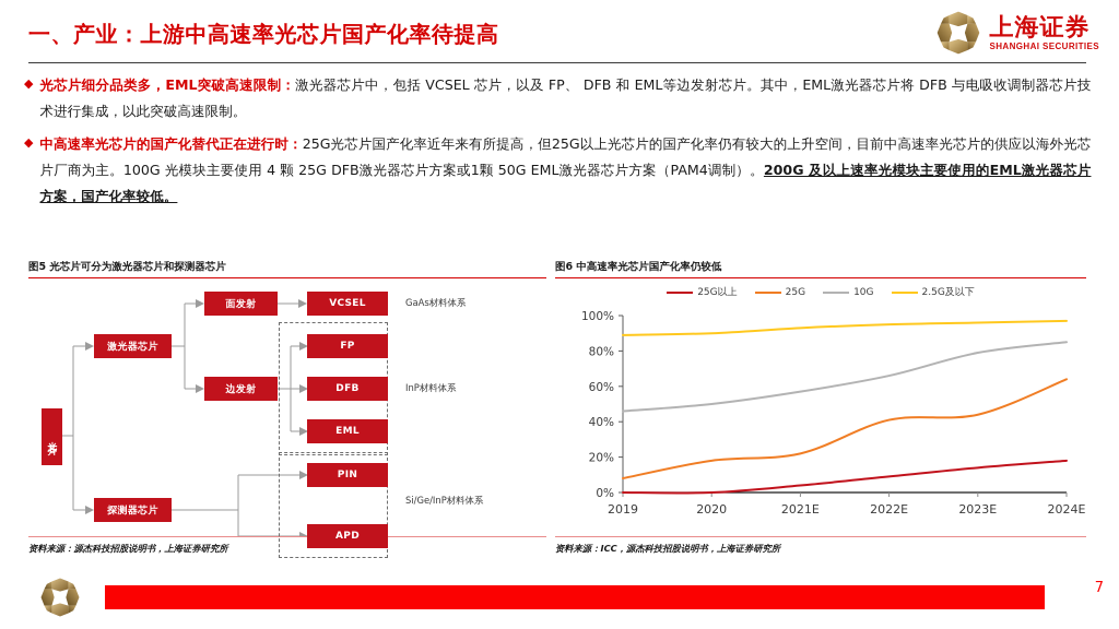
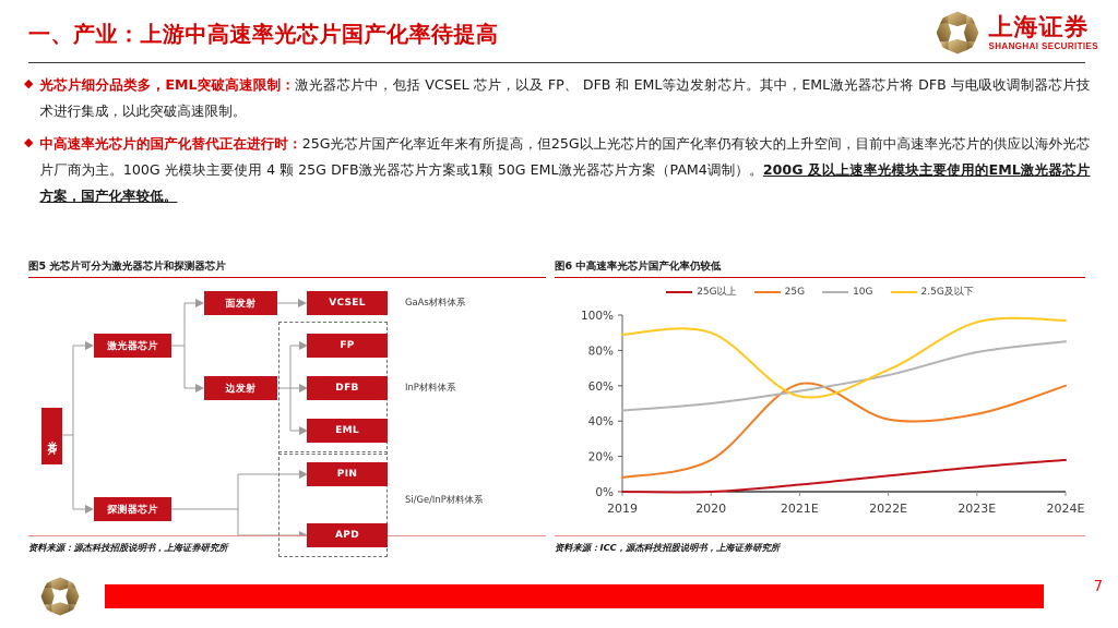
25G/2021E: 22% -> 61%
2.5G及以下/2021E: 93% -> 54%
2.5G及以下/2022E: 95% -> 69%
25G/2024E: 64% -> 60%
